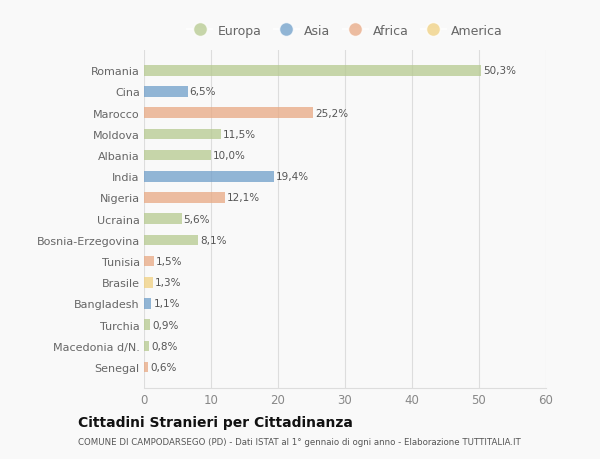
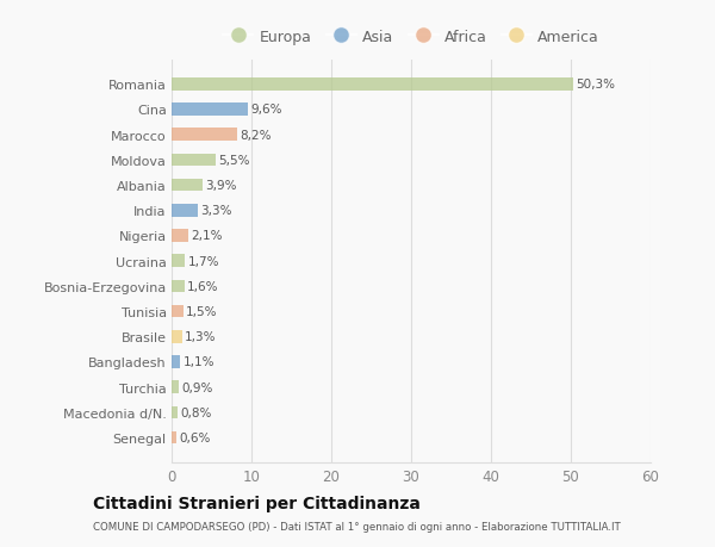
Cina: 6,5% -> 9,6%
Marocco: 25,2% -> 8,2%
Moldova: 11,5% -> 5,5%
Albania: 10,0% -> 3,9%
India: 19,4% -> 3,3%
Nigeria: 12,1% -> 2,1%
Ucraina: 5,6% -> 1,7%
Bosnia-Erzegovina: 8,1% -> 1,6%
